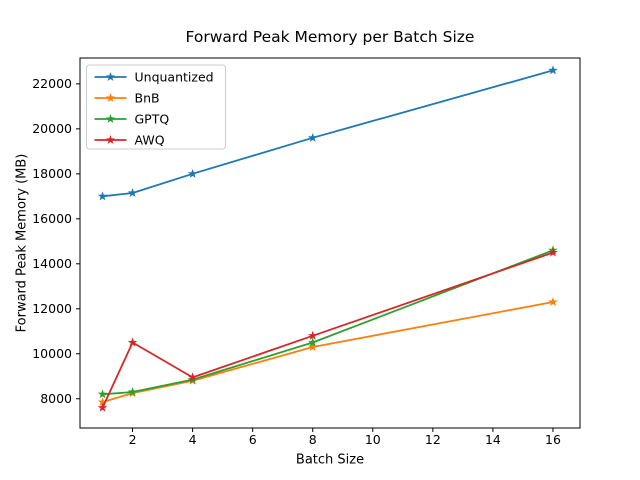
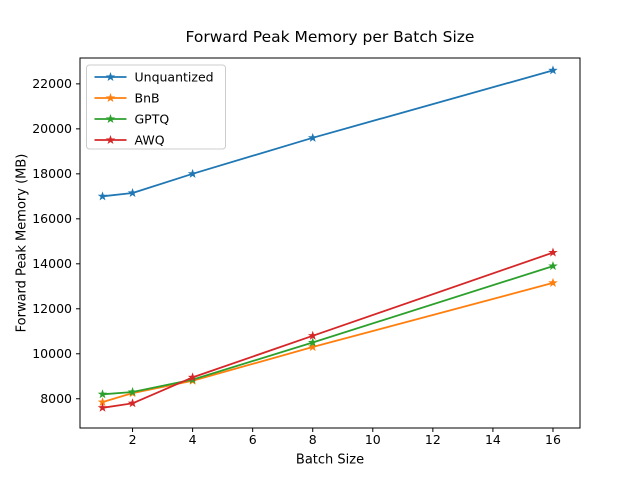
AWQ/2: 10500 -> 7800
BnB/16: 12300 -> 13200
GPTQ/16: 14600 -> 13900
